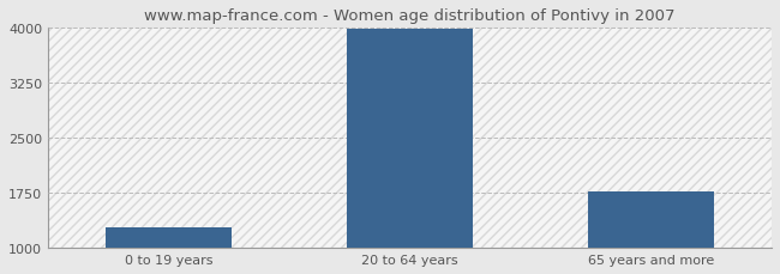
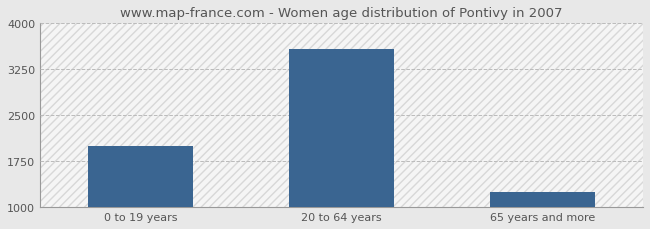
0 to 19 years: 1280 -> 2000
20 to 64 years: 3980 -> 3580
65 years and more: 1770 -> 1240
